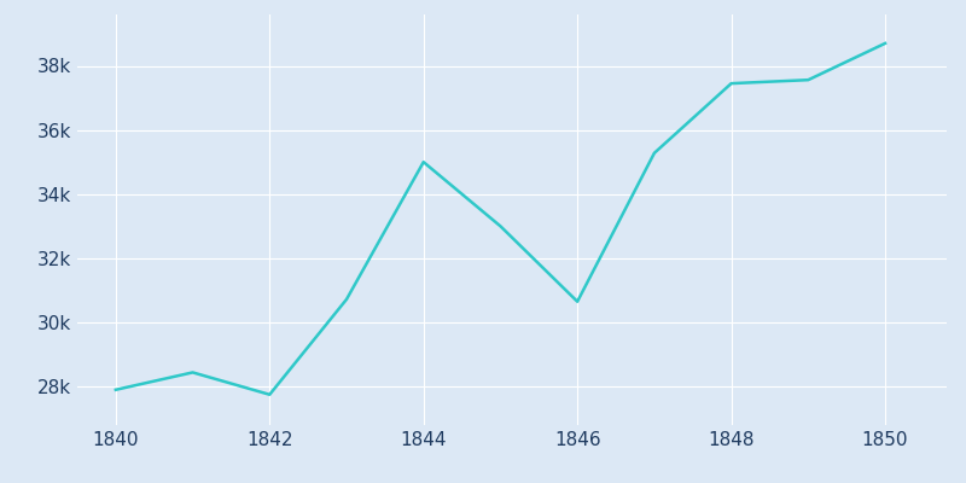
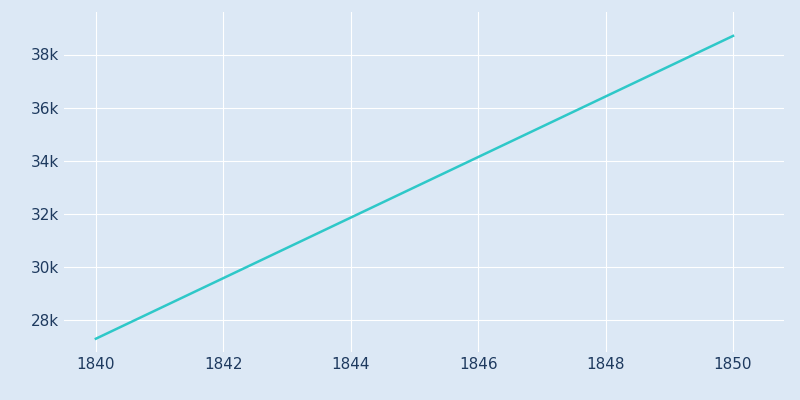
1840: 27.90k -> 27.30k
1842: 27.75k -> 29.58k
1844: 35.00k -> 31.86k
1846: 30.65k -> 34.14k
1848: 37.45k -> 36.42k
